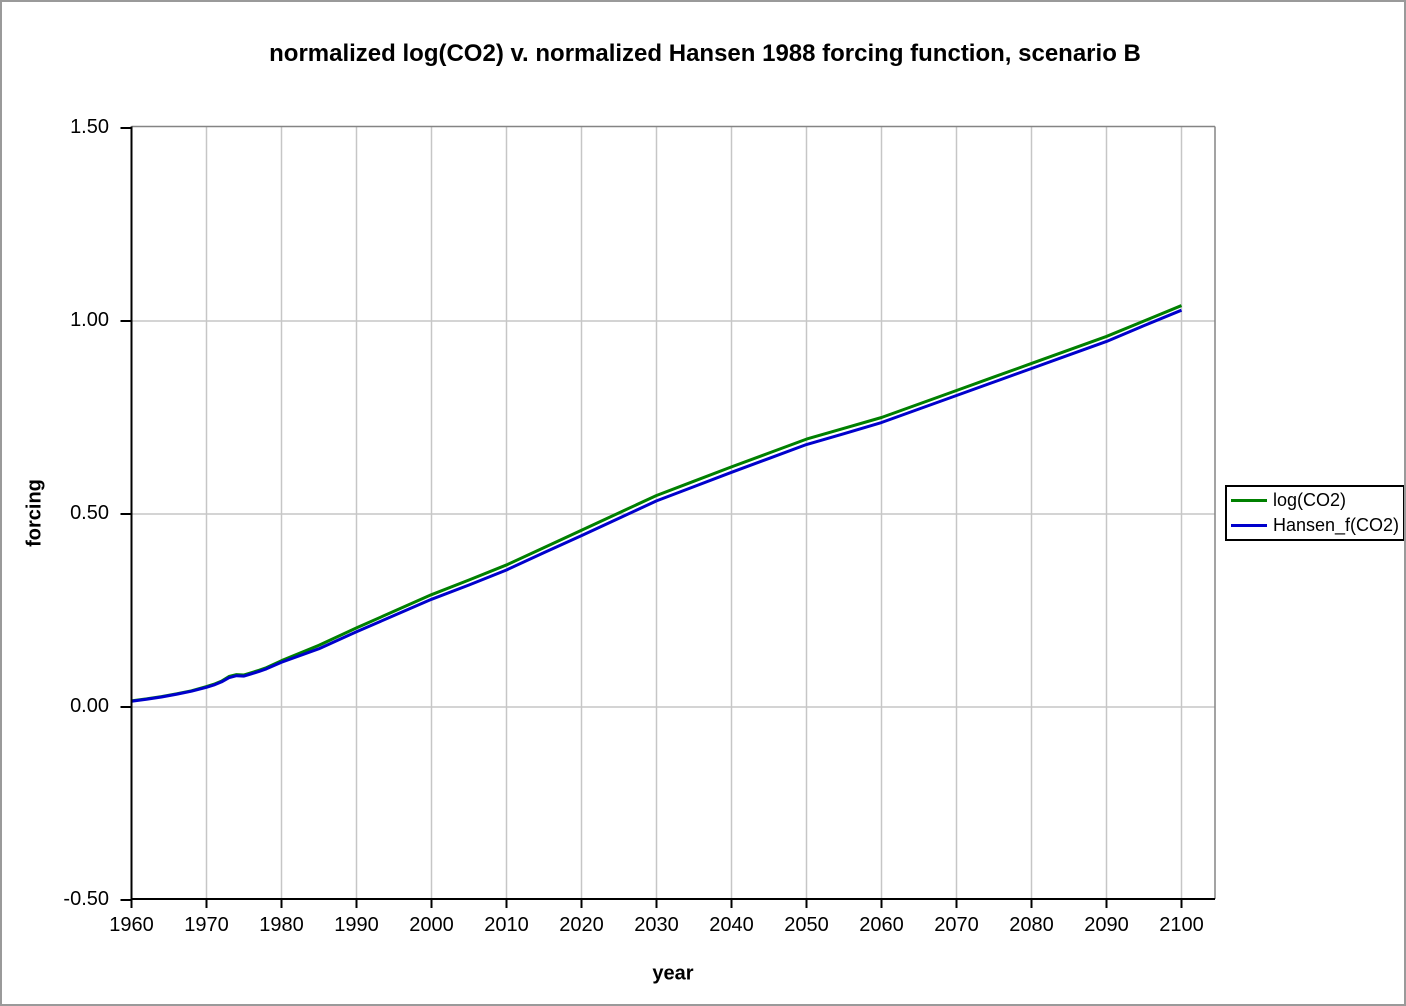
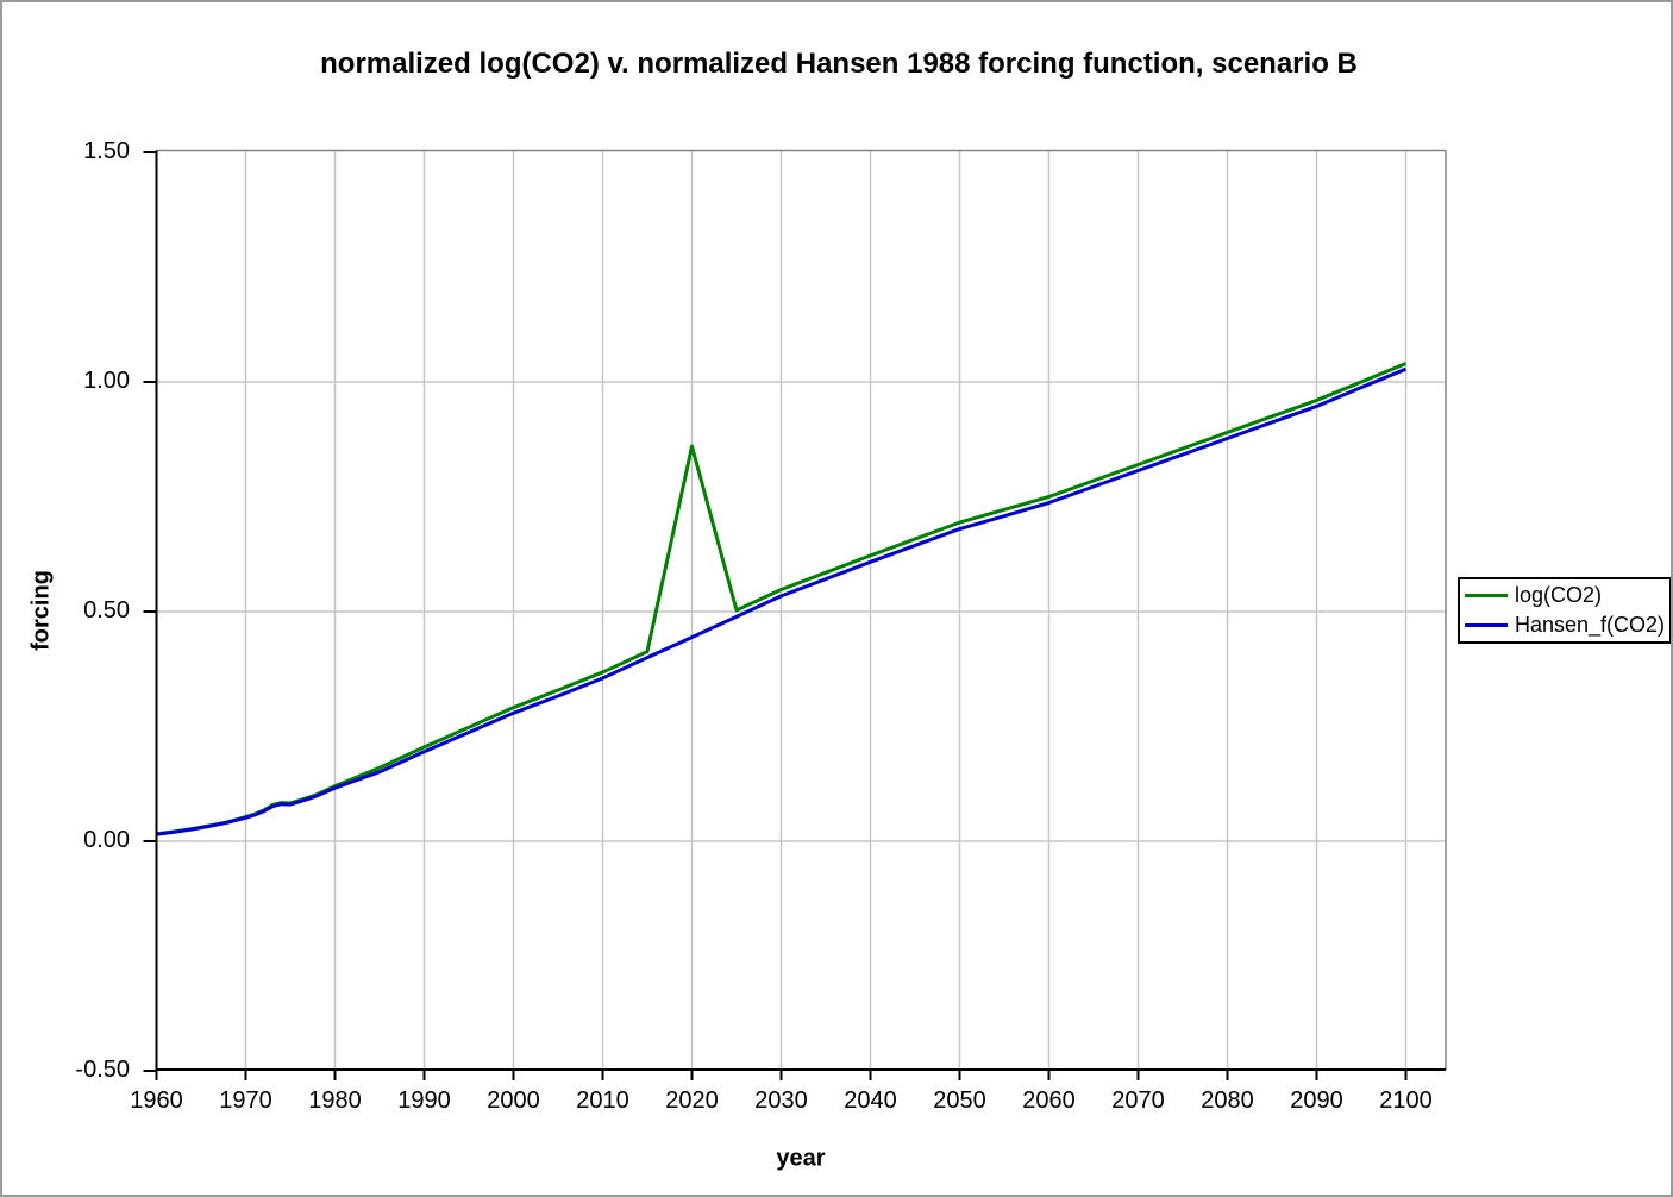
log(CO2)/2020: 0.46 -> 0.86
